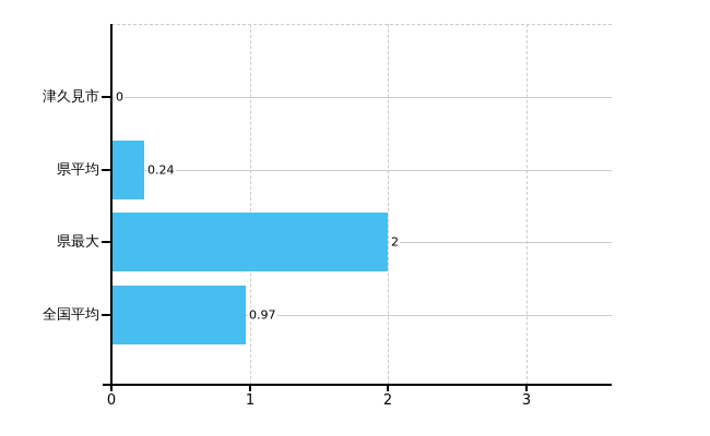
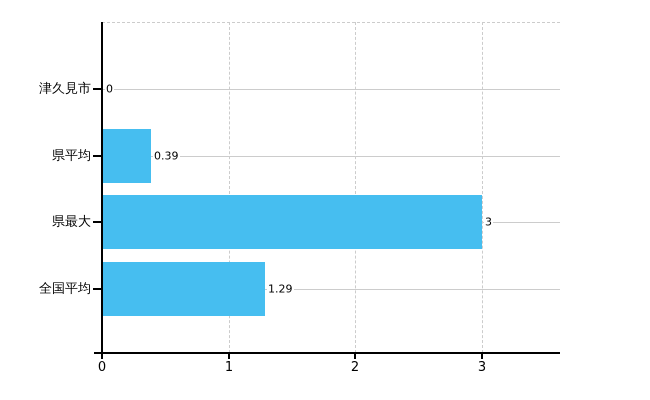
県平均: 0.24 -> 0.39
県最大: 2 -> 3
全国平均: 0.97 -> 1.29
